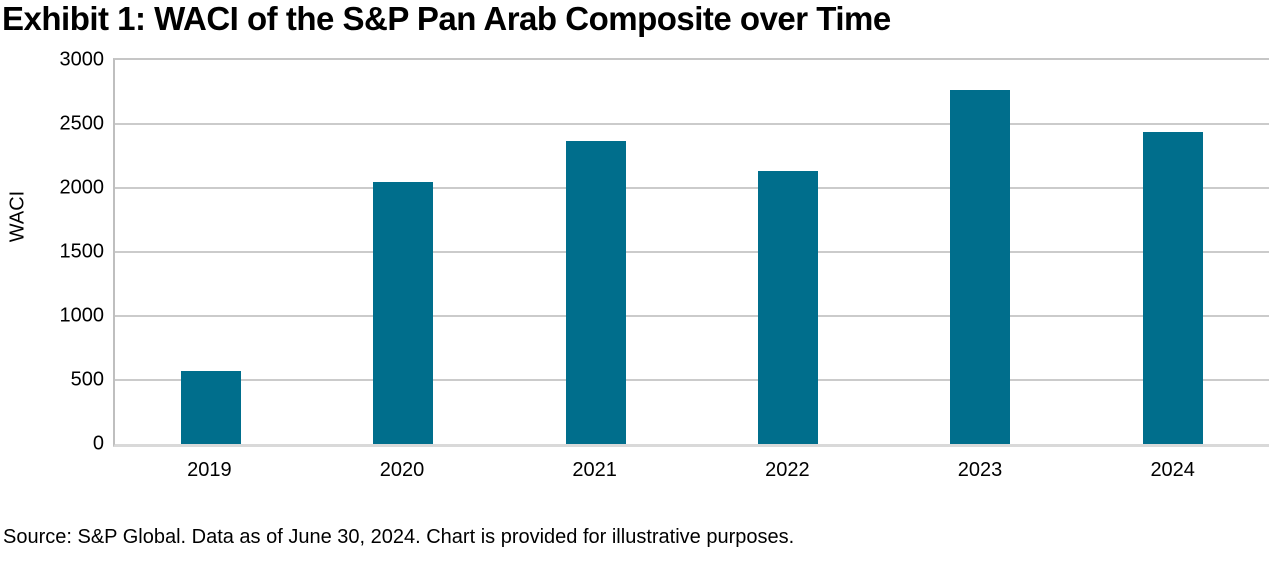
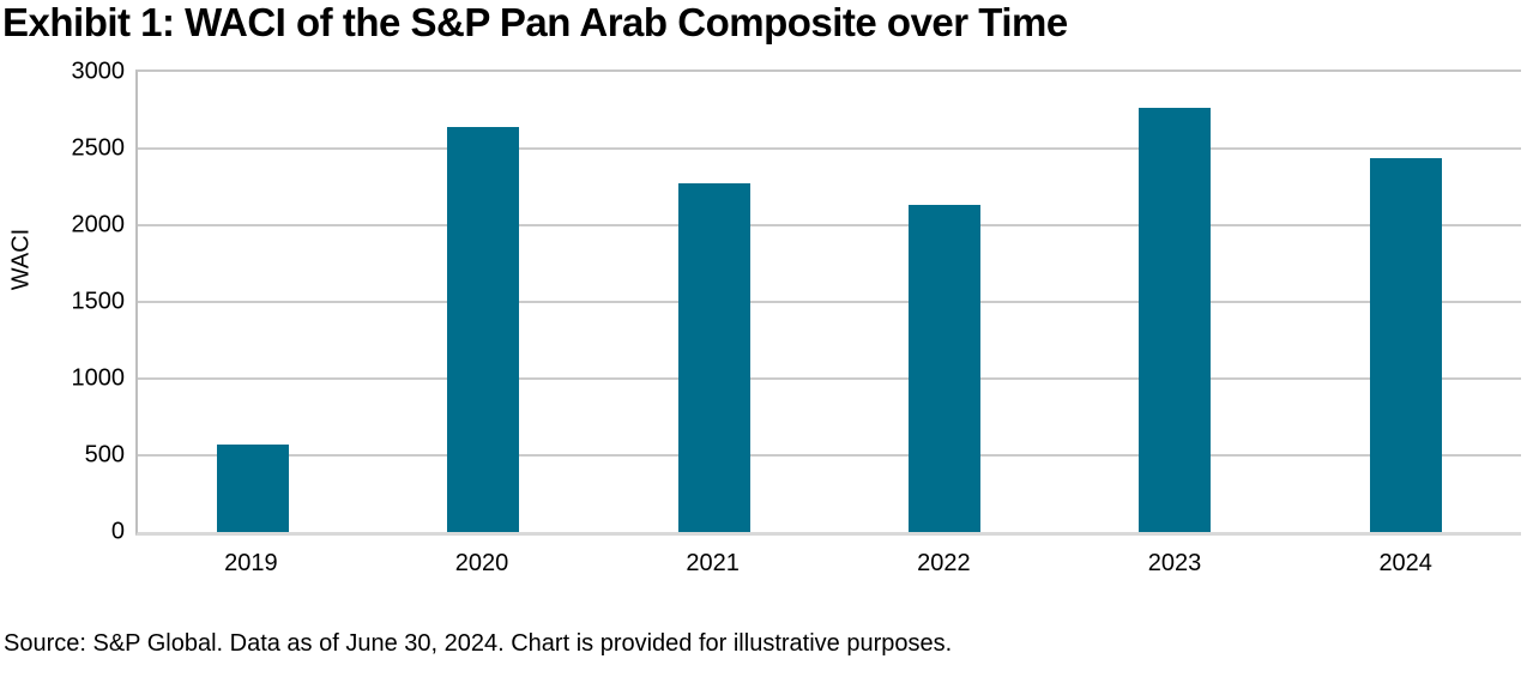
2020: 2040 -> 2640
2021: 2360 -> 2270
